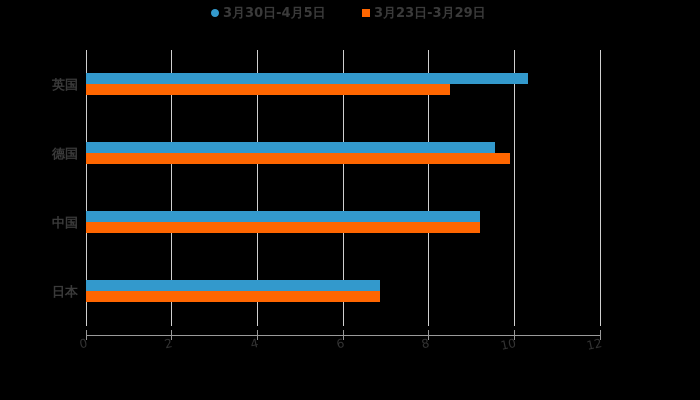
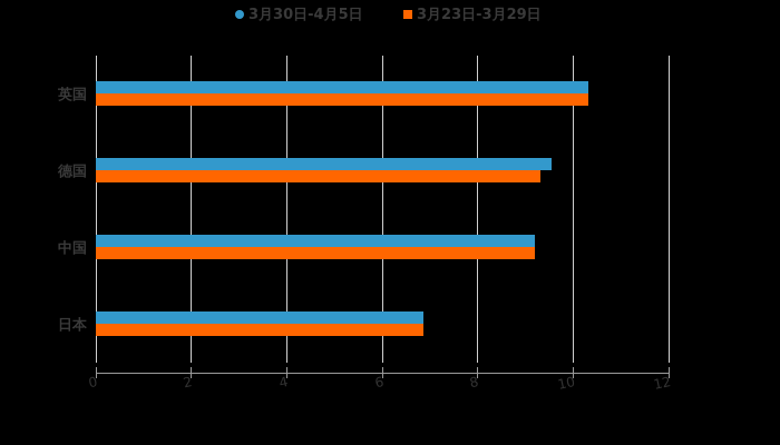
3月23日-3月29日/英国: 8.5 -> 10.3
3月23日-3月29日/德国: 9.9 -> 9.3
